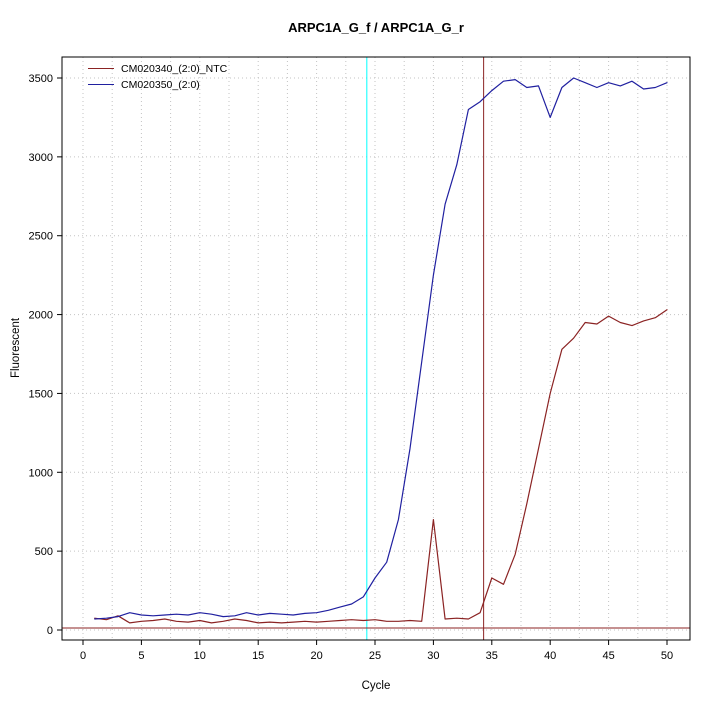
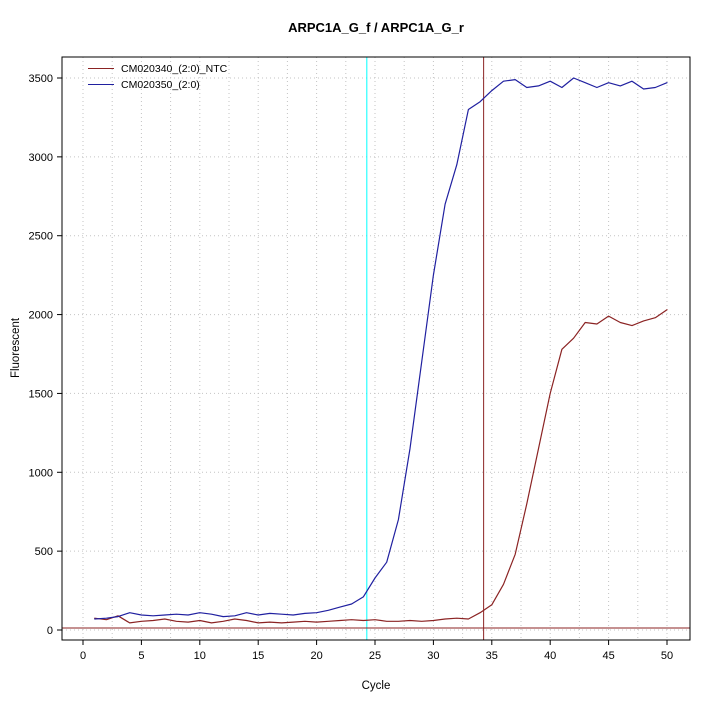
CM020340_(2:0)_NTC/30: 700 -> 60
CM020340_(2:0)_NTC/35: 330 -> 160
CM020350_(2:0)/40: 3250 -> 3480
